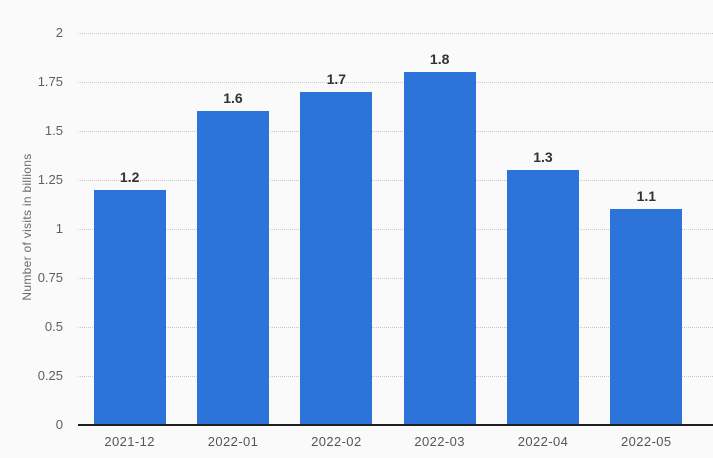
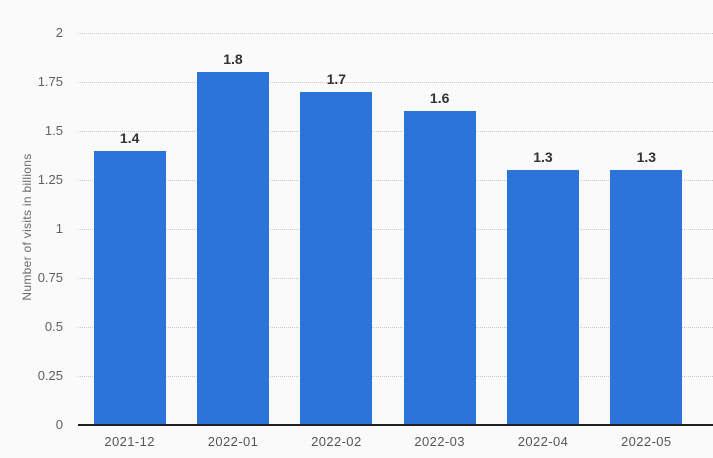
2021-12: 1.2 -> 1.4
2022-01: 1.6 -> 1.8
2022-03: 1.8 -> 1.6
2022-05: 1.1 -> 1.3
